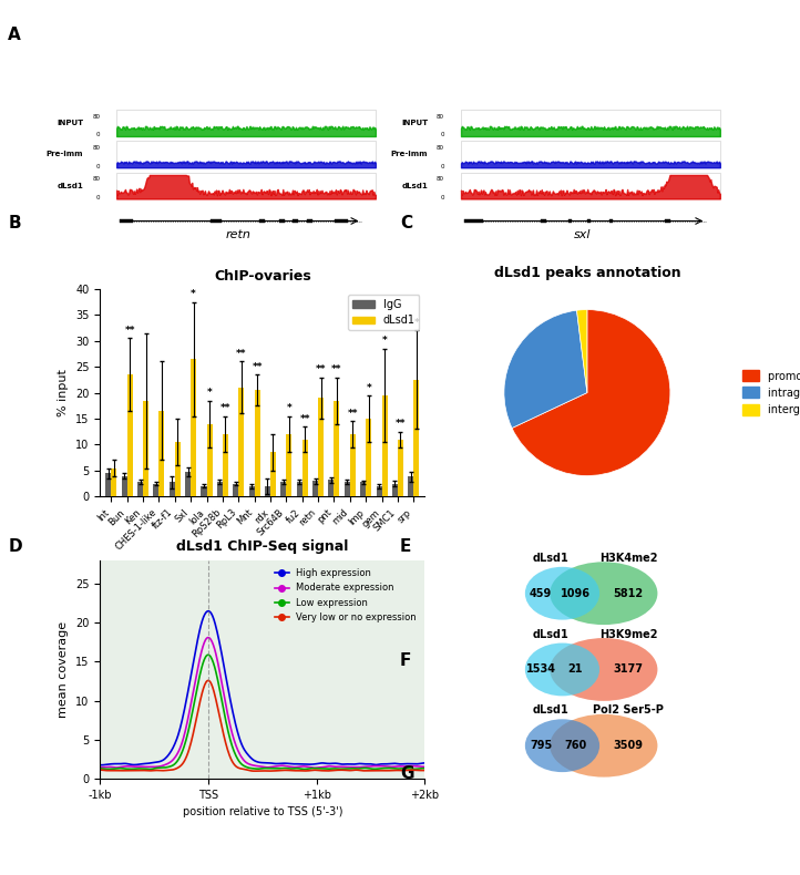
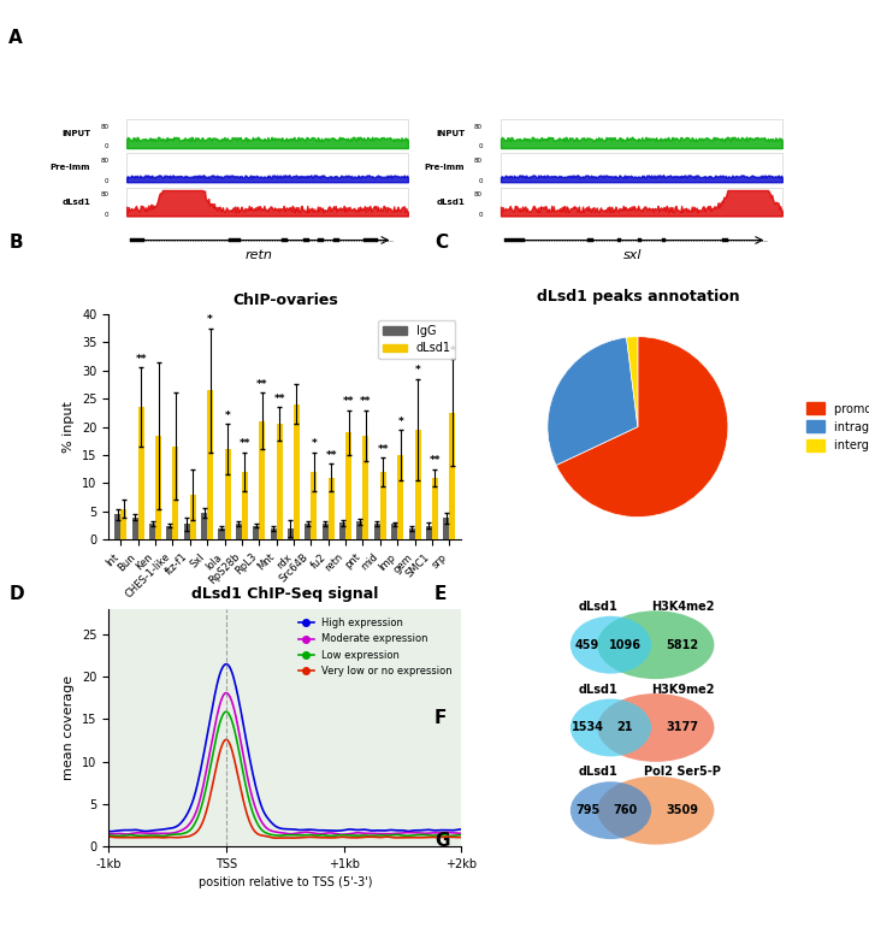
ChIP-ovaries/dLsd1/ftz-f1: 10.5 -> 8.0
ChIP-ovaries/dLsd1/lola: 14.0 -> 16.0
ChIP-ovaries/dLsd1/rdx: 8.5 -> 24.0
